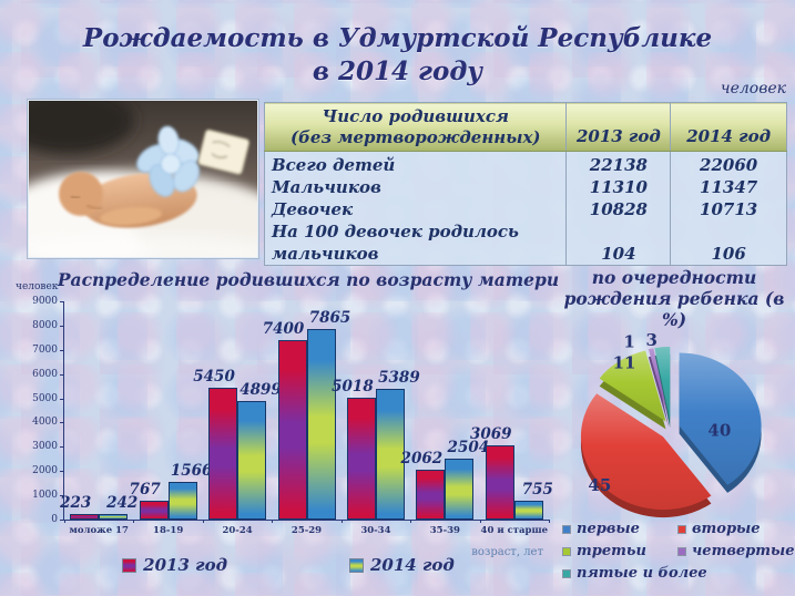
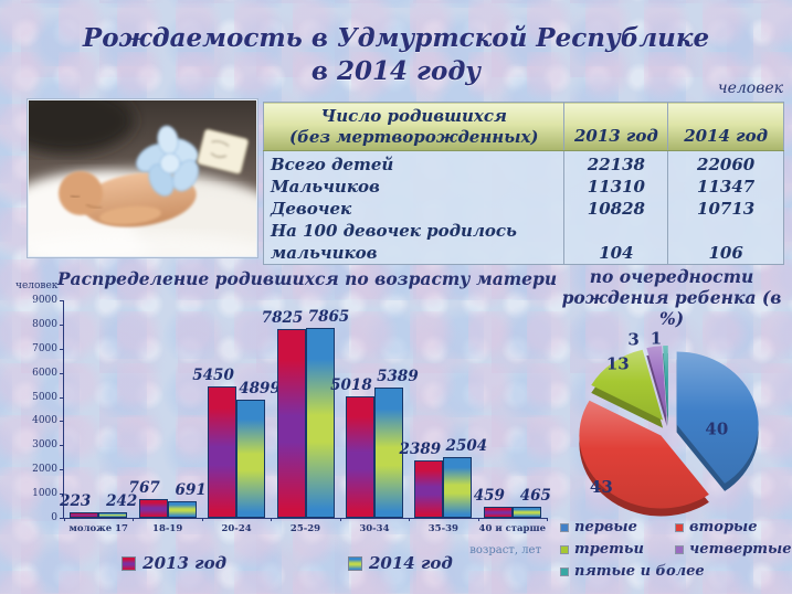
Распределение родившихся по возрасту матери/2014 год/18-19: 1566 -> 691
Распределение родившихся по возрасту матери/2013 год/25-29: 7400 -> 7825
Распределение родившихся по возрасту матери/2013 год/35-39: 2062 -> 2389
Распределение родившихся по возрасту матери/2013 год/40 и старше: 3069 -> 459
Распределение родившихся по возрасту матери/2014 год/40 и старше: 755 -> 465
по очередности рождения ребенка (в %)/вторые: 45 -> 43
по очередности рождения ребенка (в %)/третьи: 11 -> 13
по очередности рождения ребенка (в %)/четвертые: 1 -> 3
по очередности рождения ребенка (в %)/пятые и более: 3 -> 1
